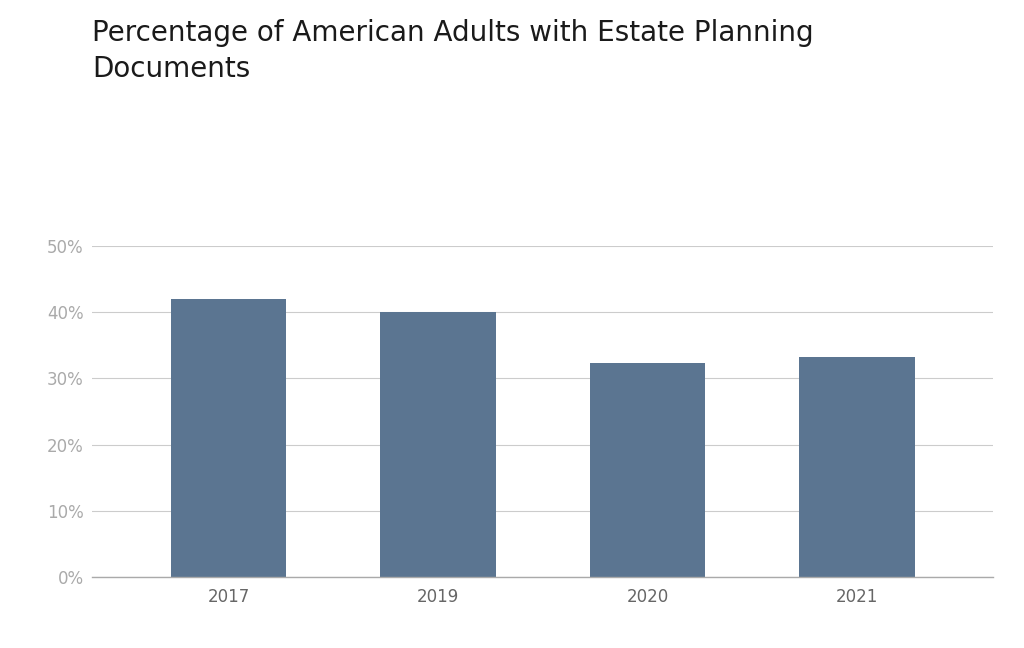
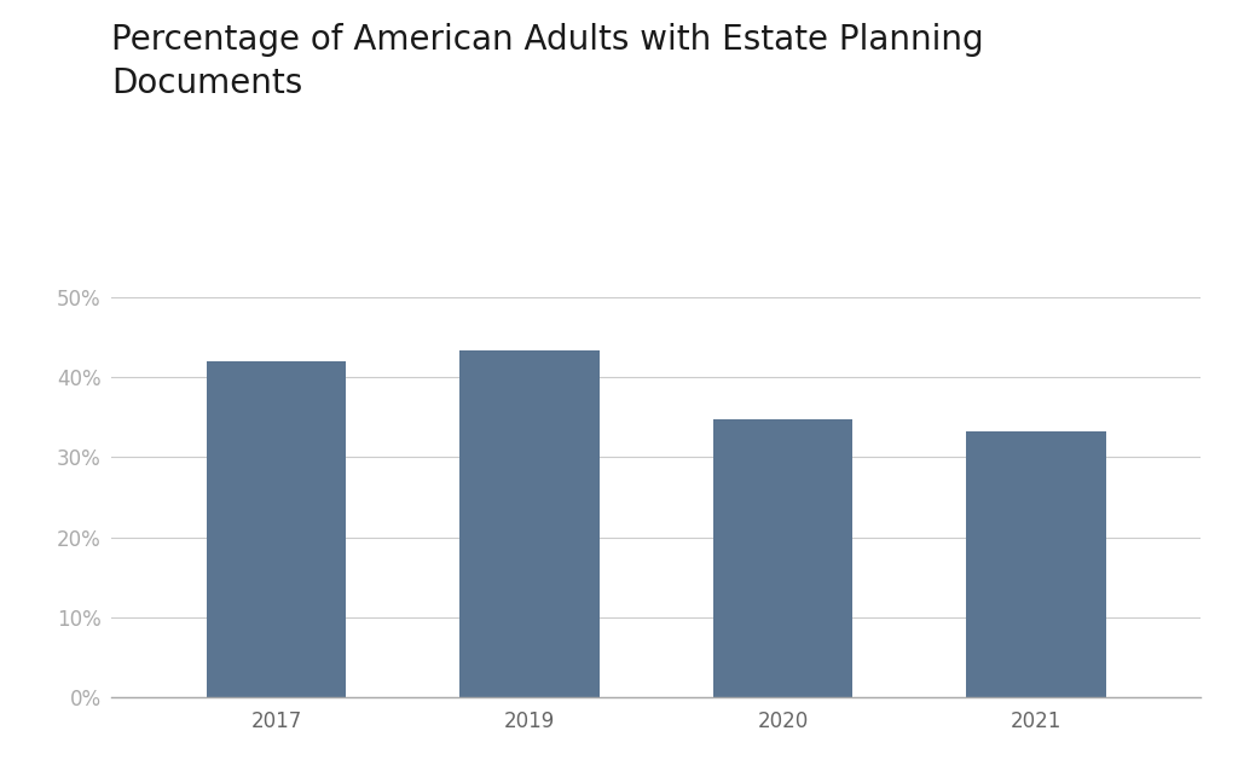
2019: 40.0% -> 43.4%
2020: 32.3% -> 34.8%
